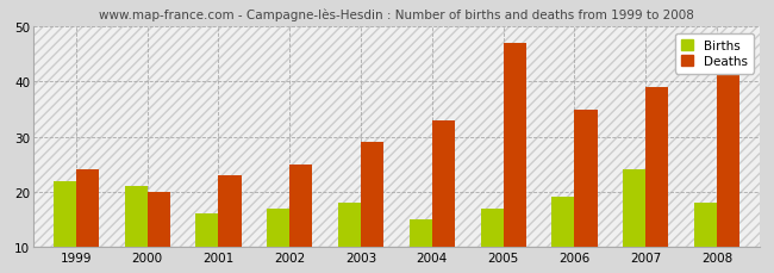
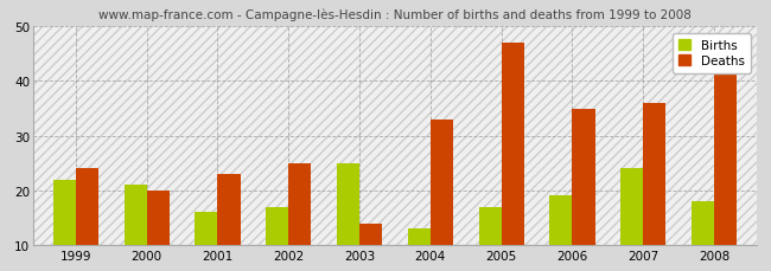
Births/2003: 18 -> 25
Deaths/2003: 29 -> 14
Births/2004: 15 -> 13
Deaths/2007: 39 -> 36
